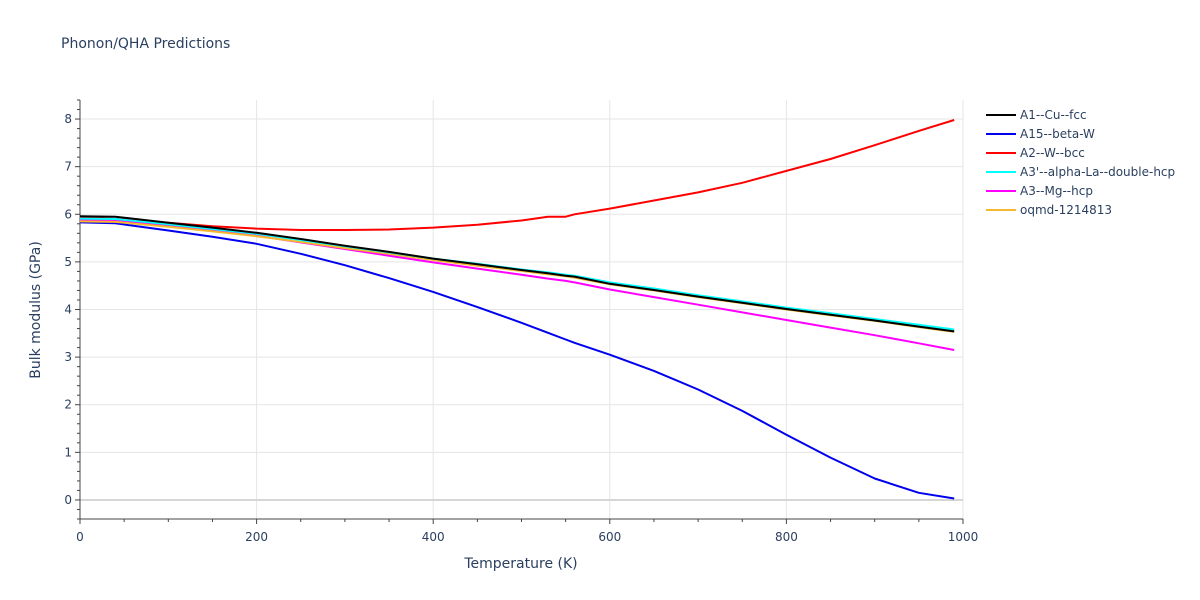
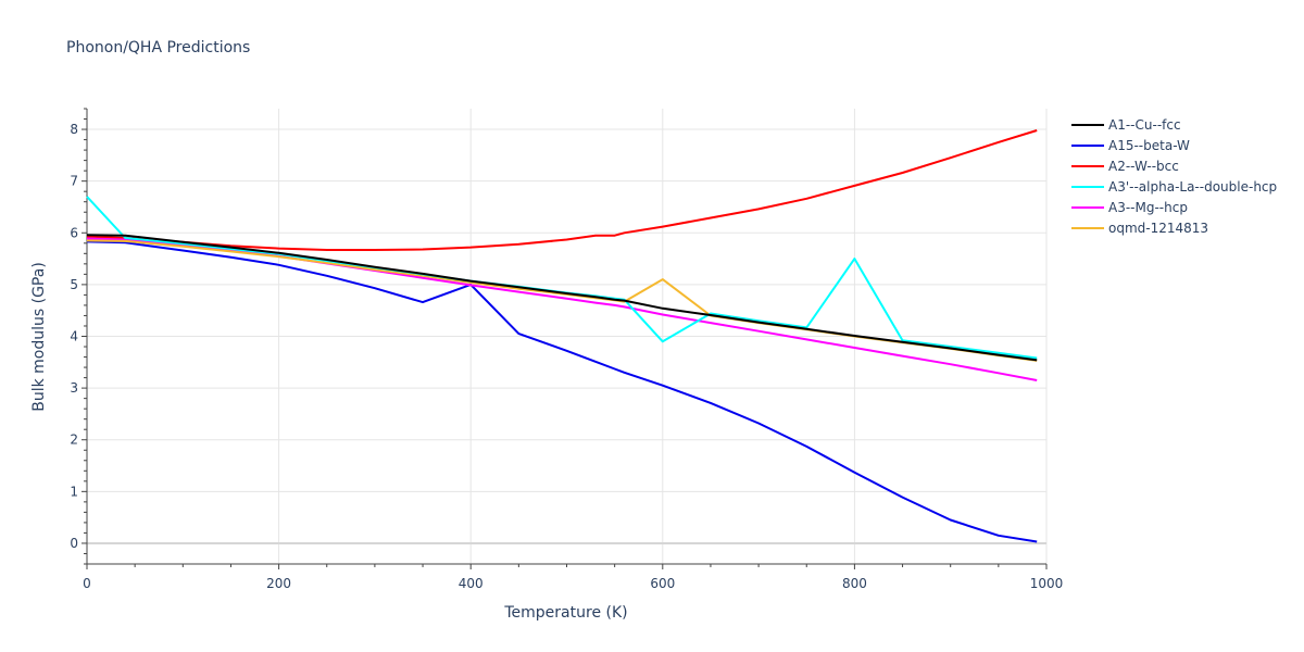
A3'--alpha-La--double-hcp/0: 5.9 -> 6.7
A15--beta-W/400: 4.4 -> 5.0
A3'--alpha-La--double-hcp/600: 4.6 -> 3.9
oqmd-1214813/600: 4.5 -> 5.1
A3'--alpha-La--double-hcp/800: 4.0 -> 5.5
